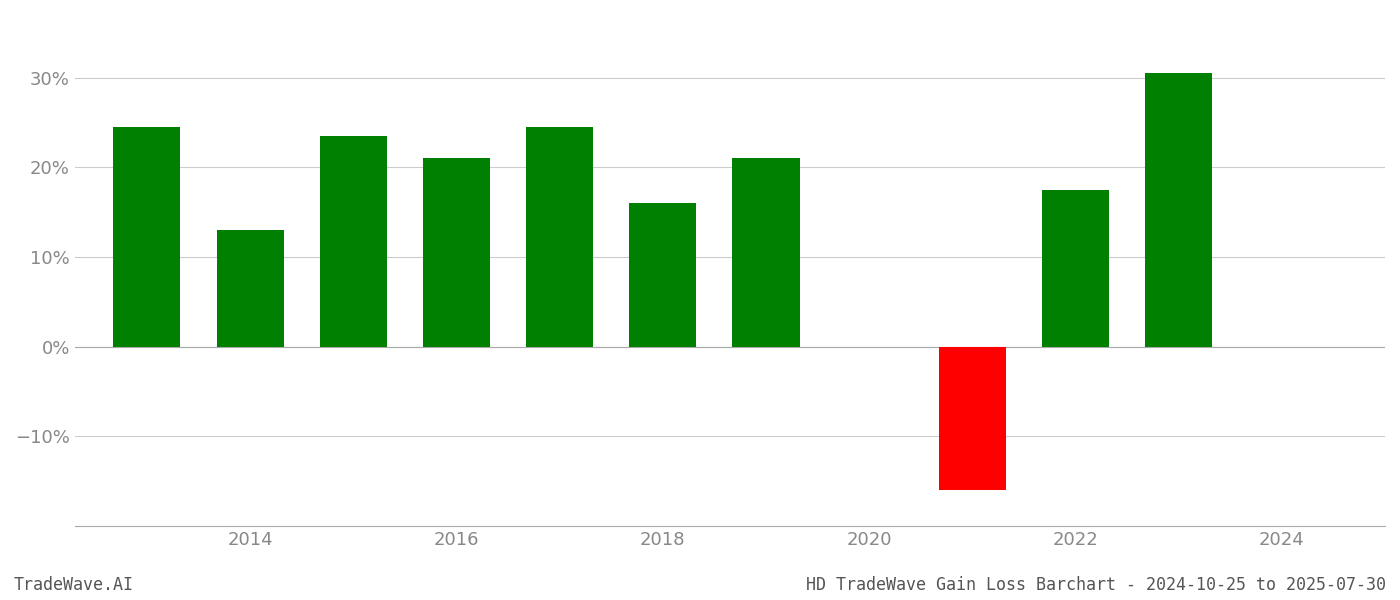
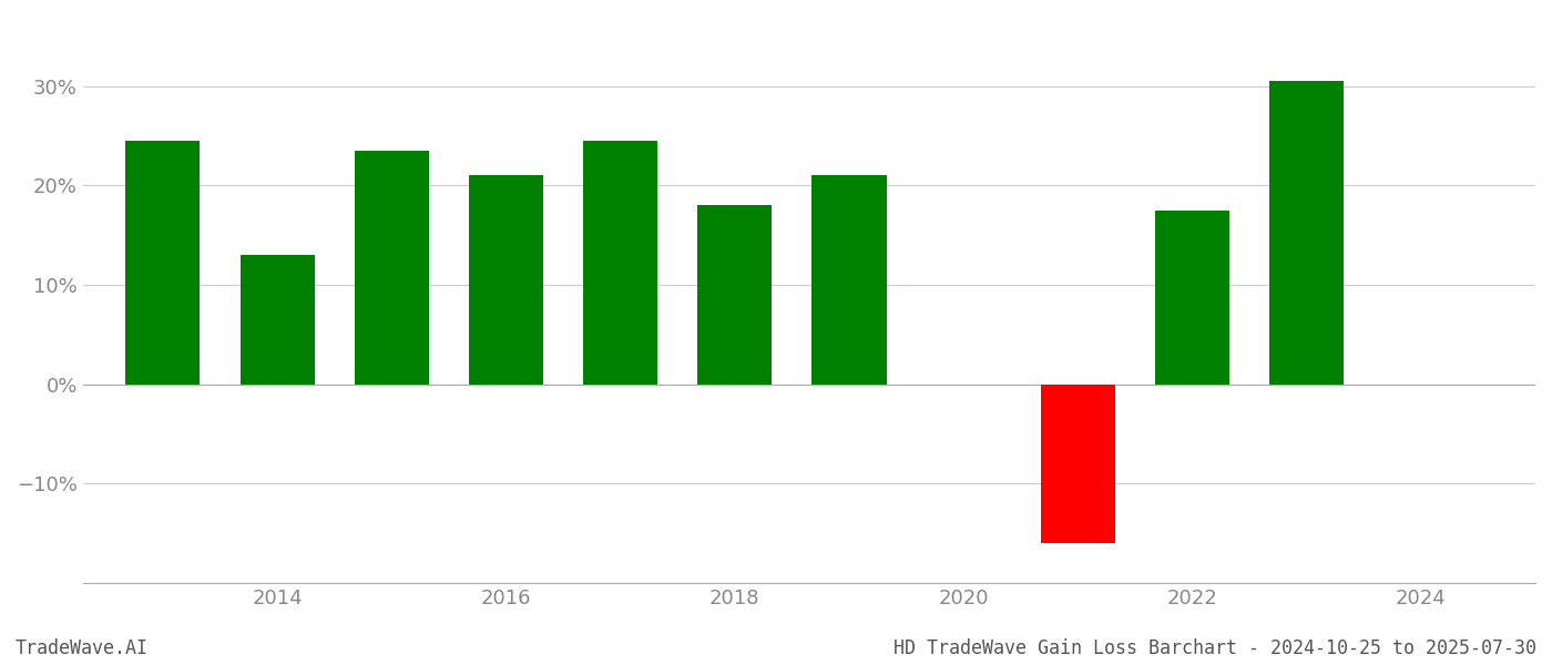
2018: 16.0% -> 18.0%
